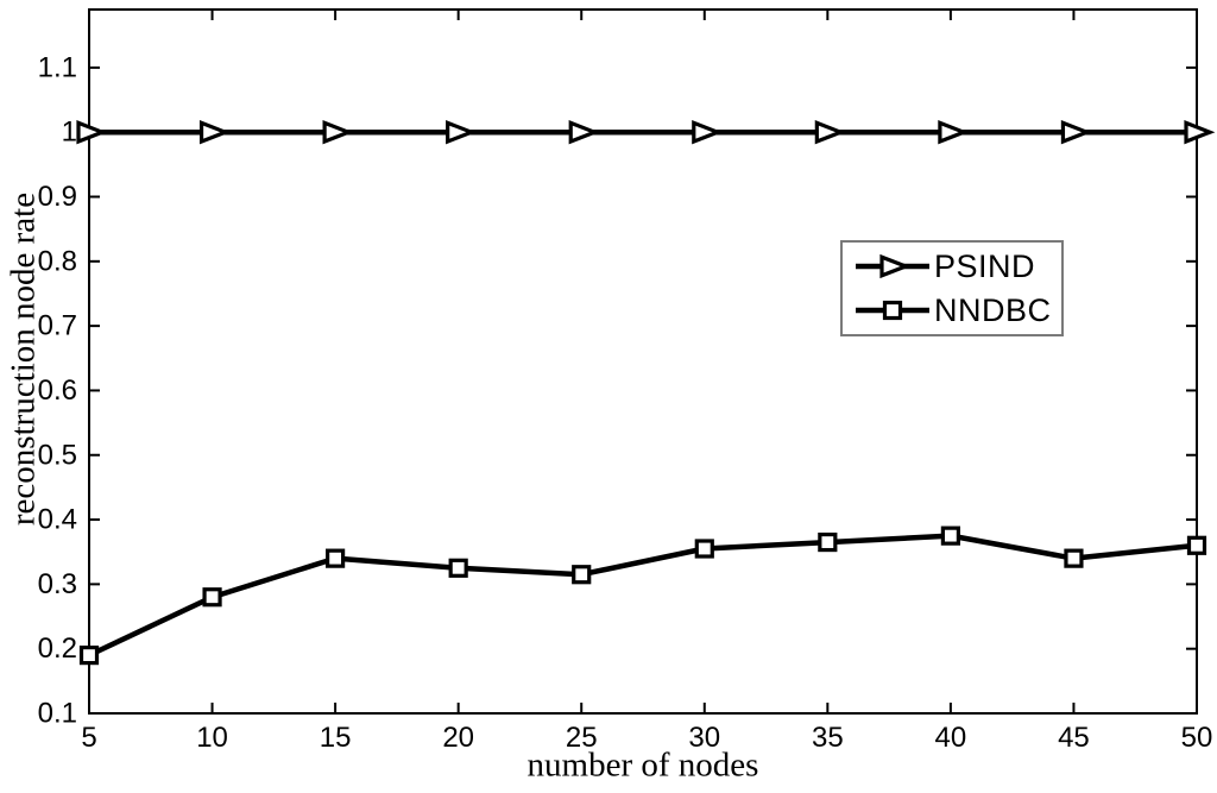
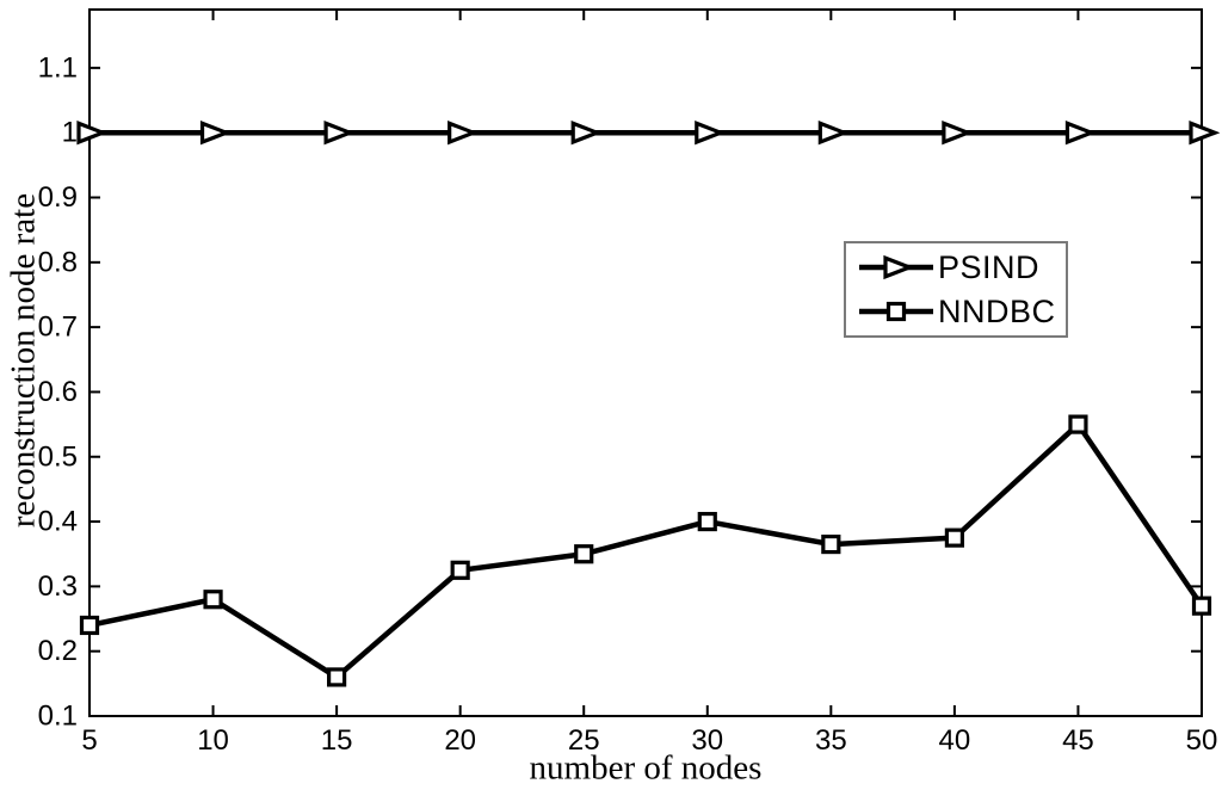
NNDBC/5: 0.19 -> 0.24
NNDBC/15: 0.34 -> 0.16
NNDBC/25: 0.32 -> 0.35
NNDBC/30: 0.35 -> 0.40
NNDBC/45: 0.34 -> 0.55
NNDBC/50: 0.36 -> 0.27
